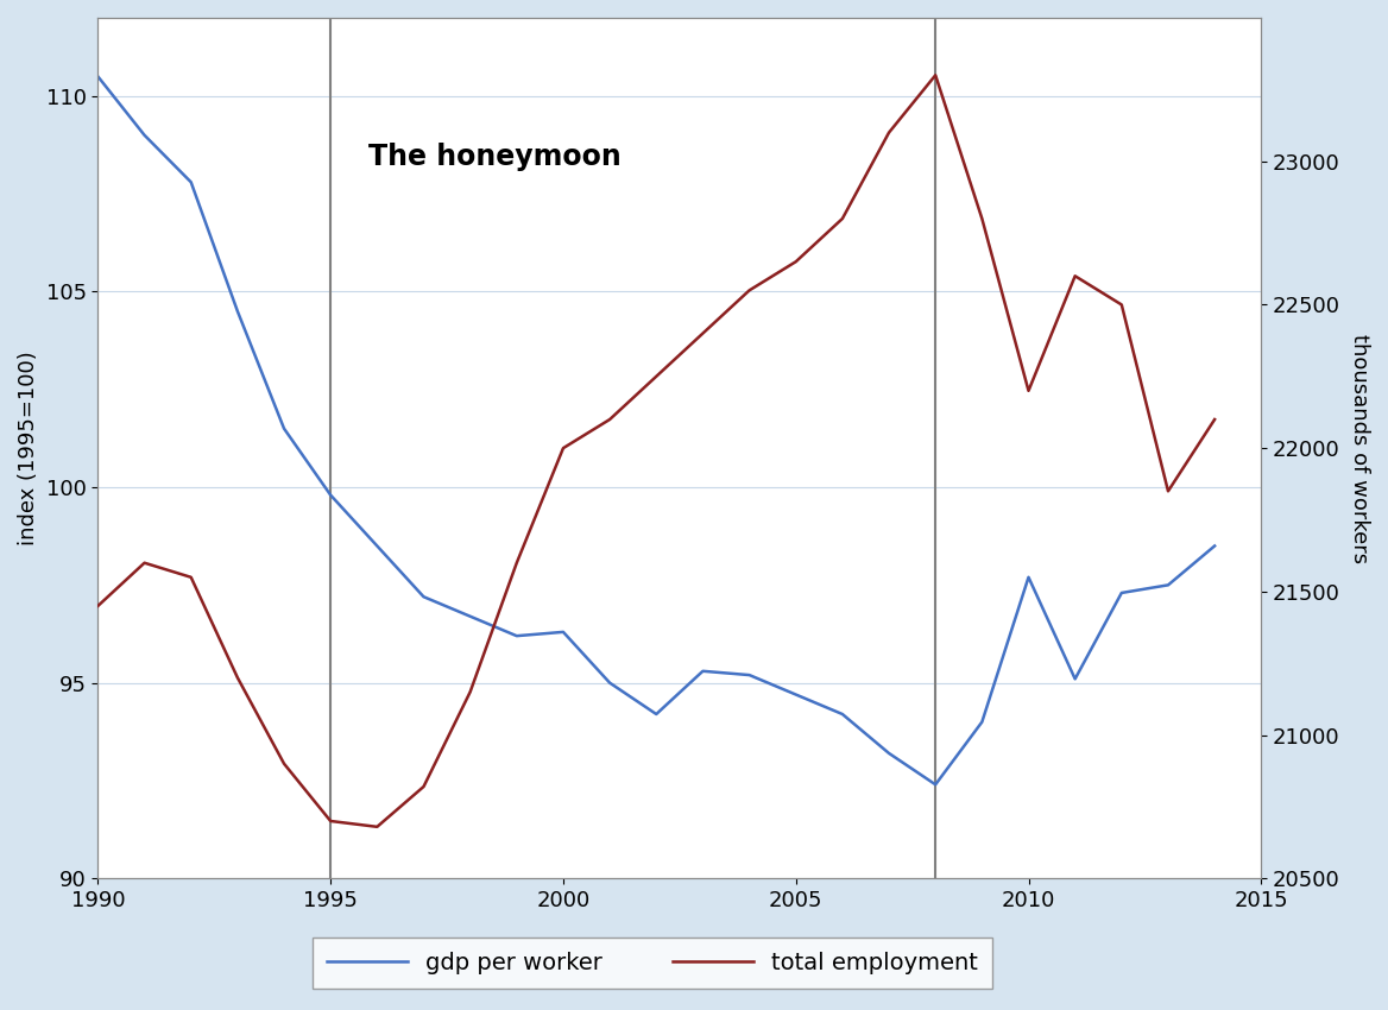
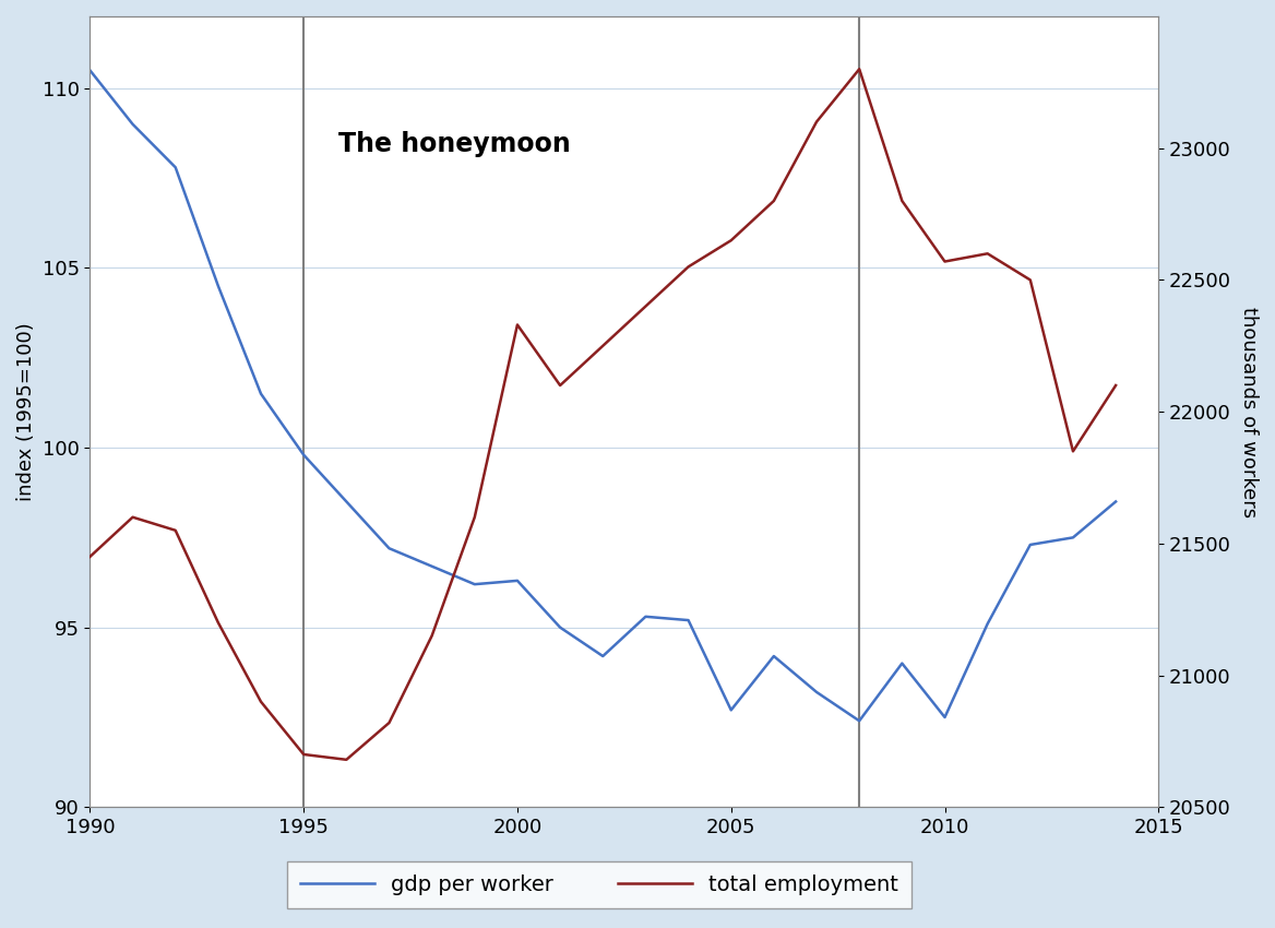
total employment/2000: 22000 -> 22330
gdp per worker/2005: 94.7 -> 92.7
gdp per worker/2010: 97.7 -> 92.5
total employment/2010: 22200 -> 22570
